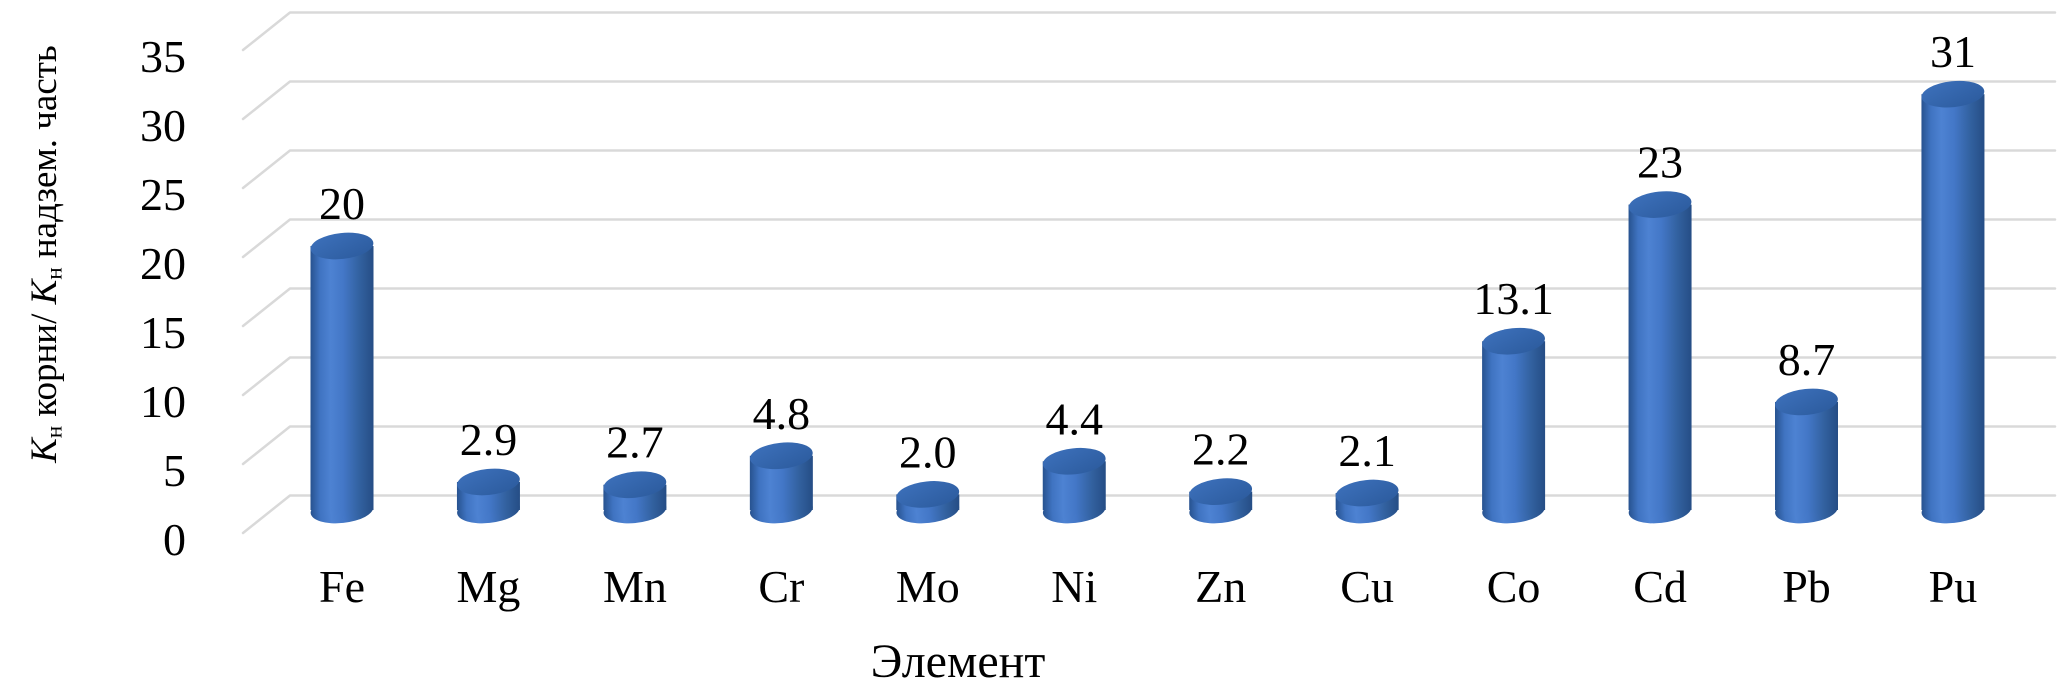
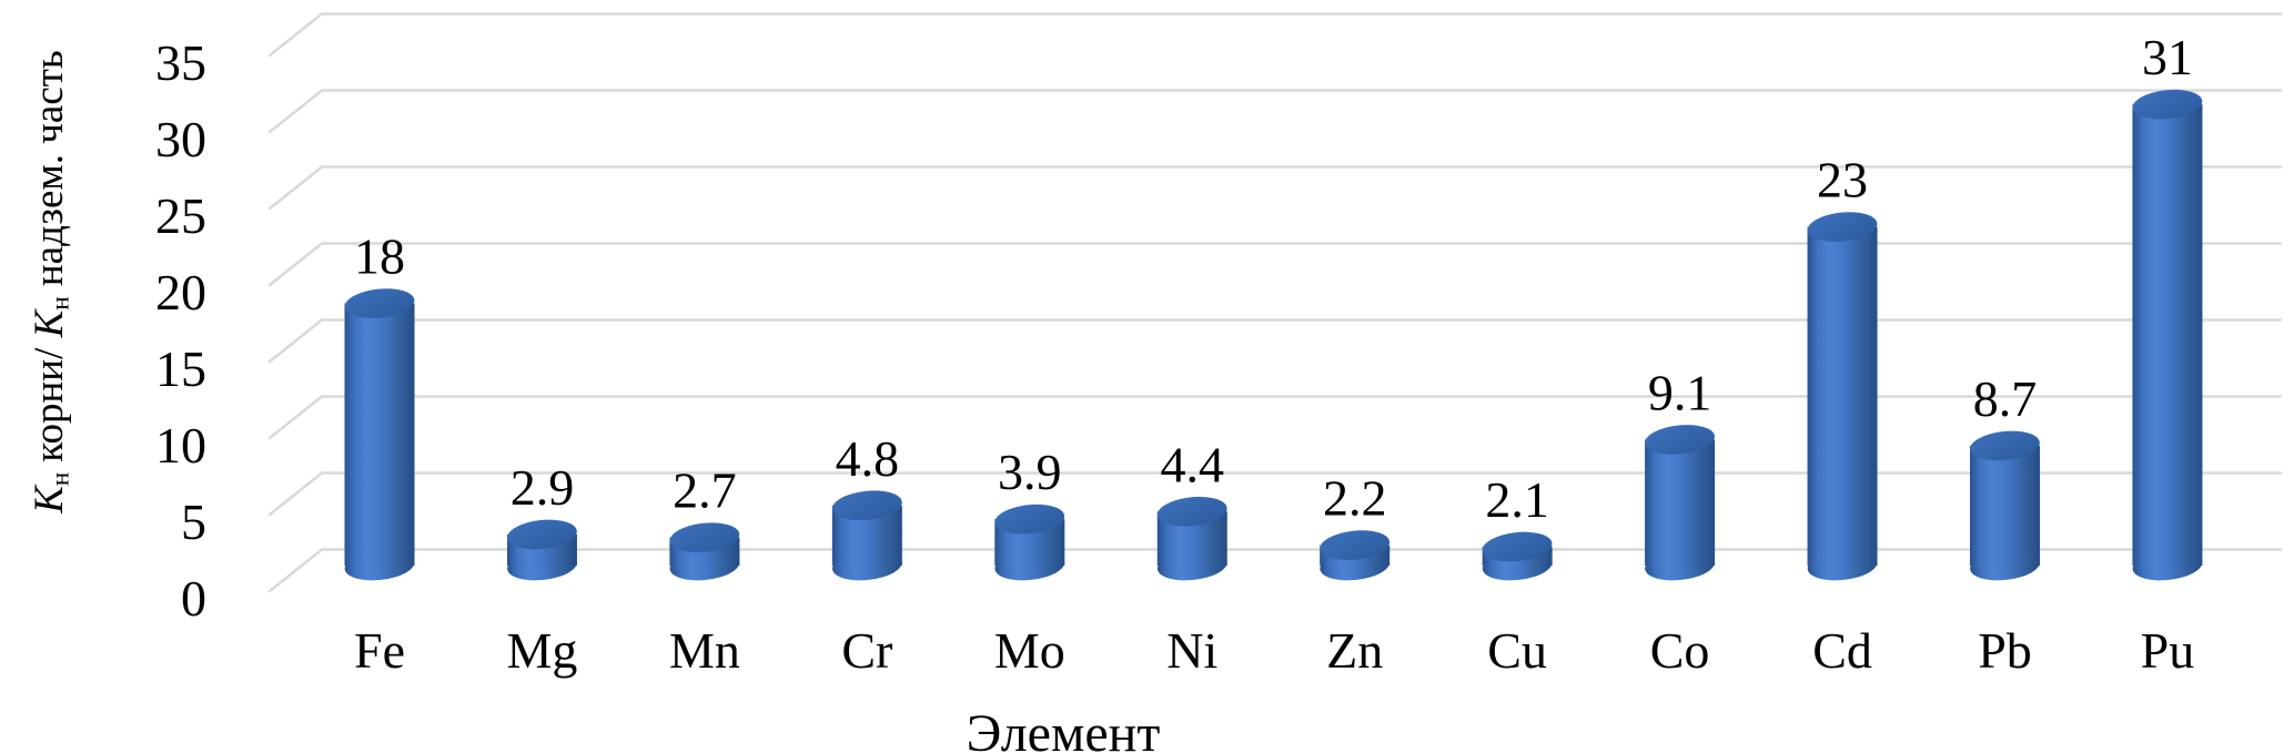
Fe: 20 -> 18
Mo: 2.0 -> 3.9
Co: 13.1 -> 9.1
